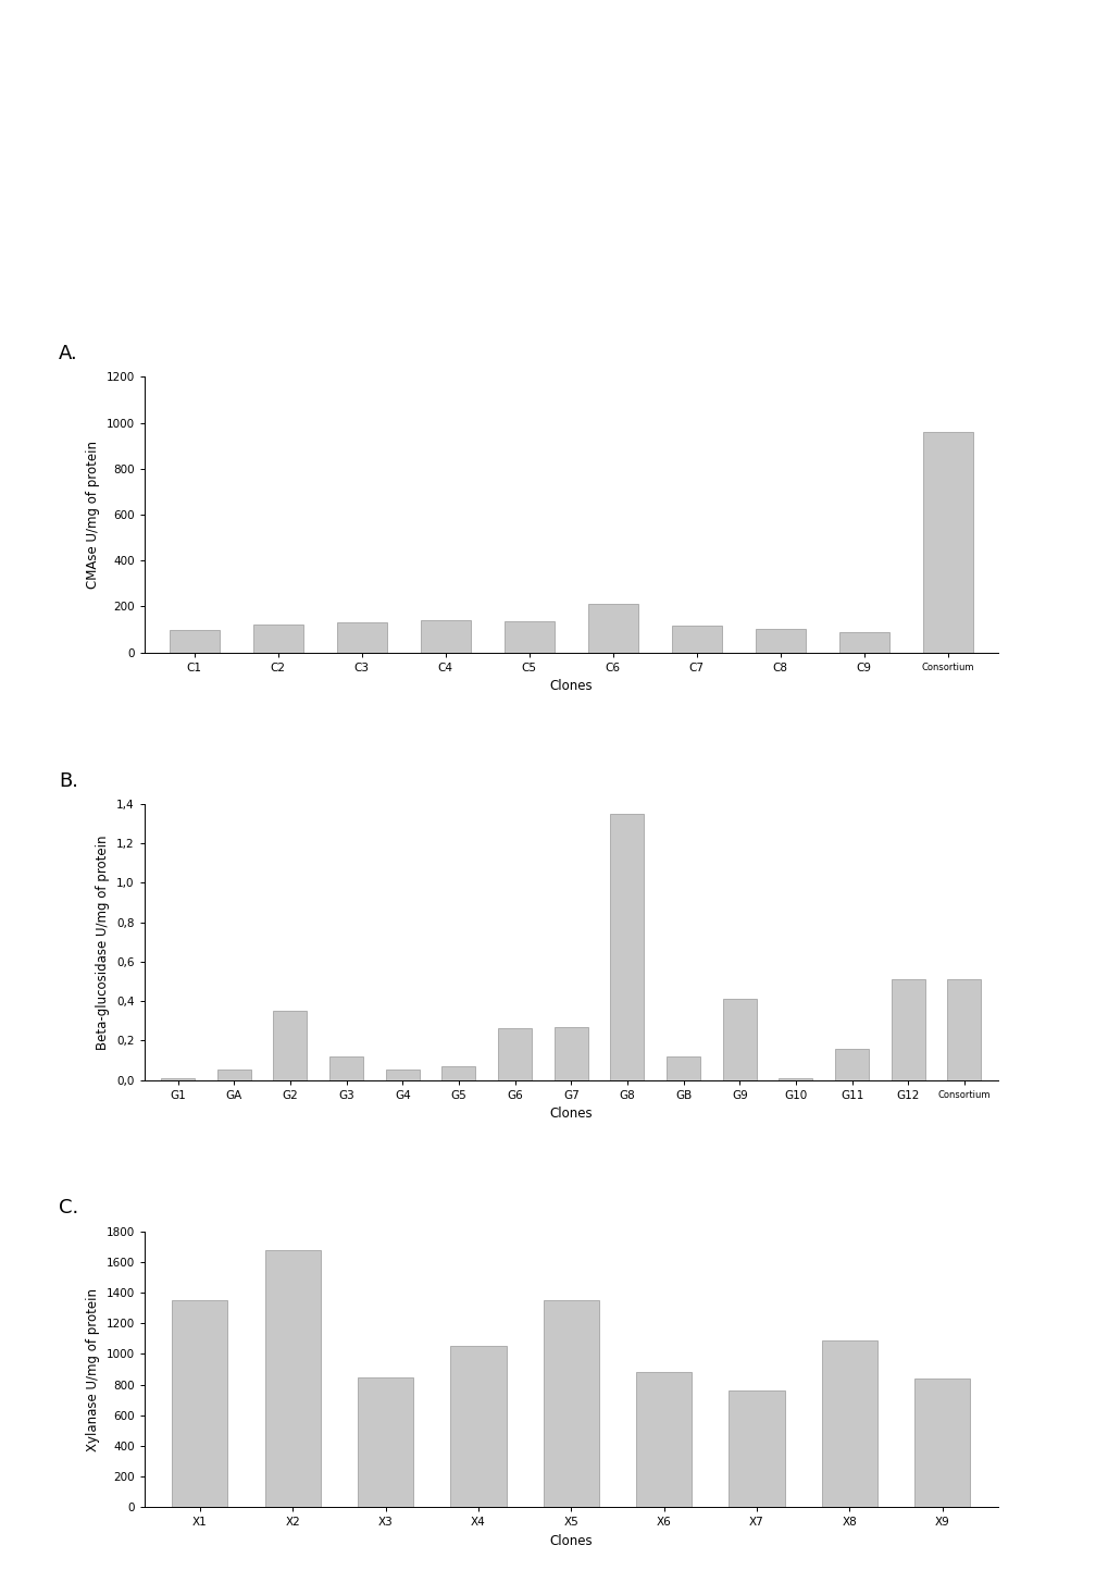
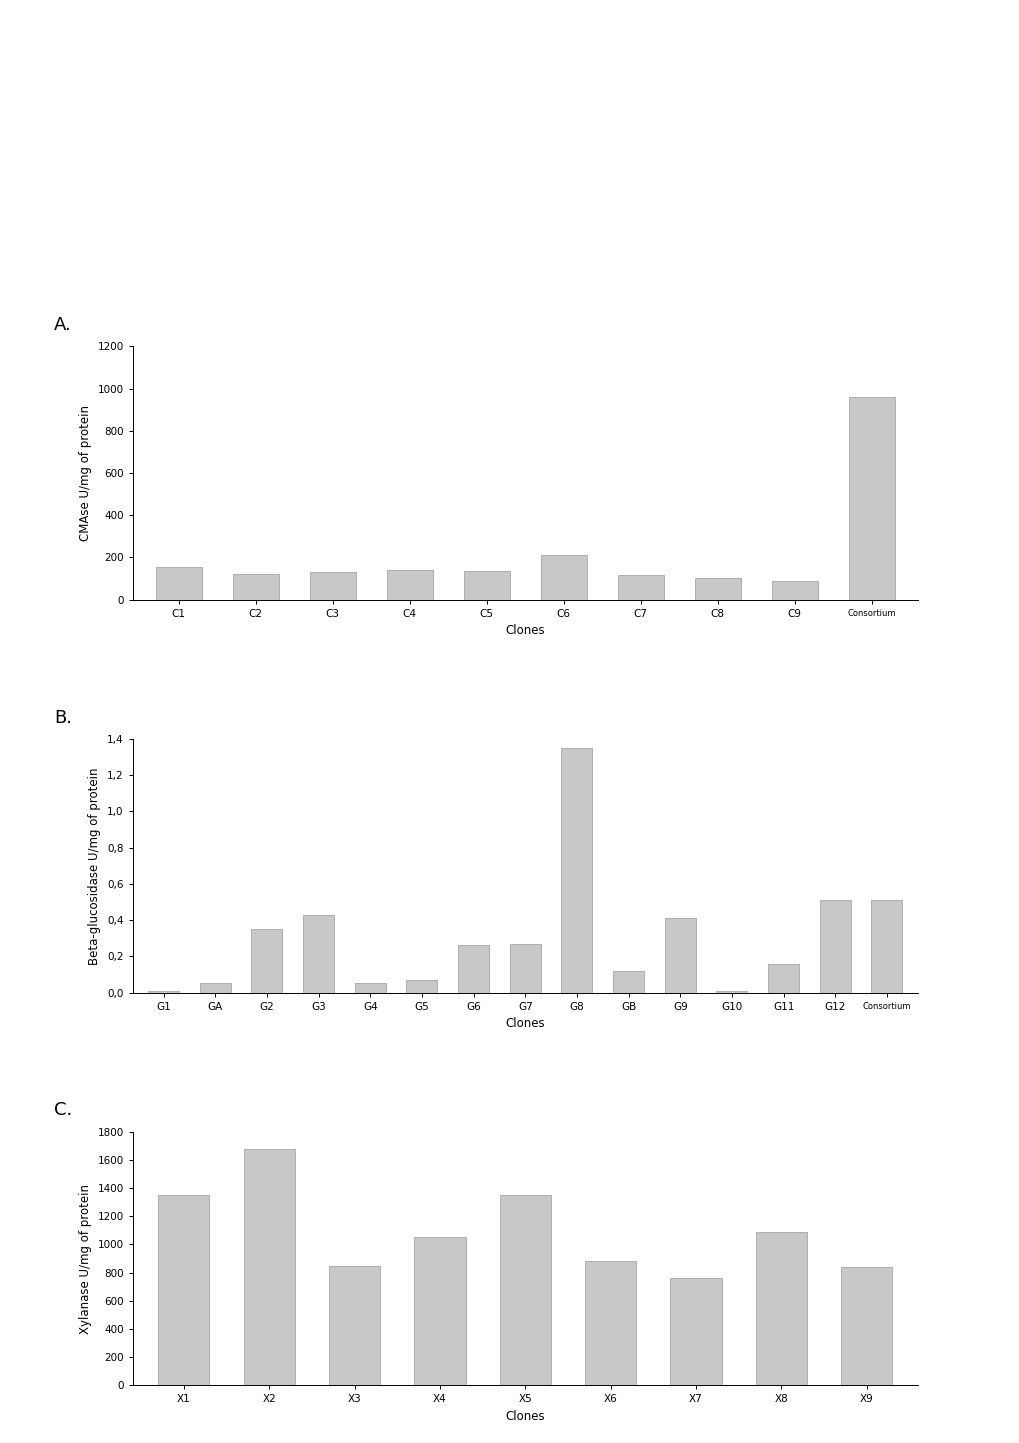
C1: 100 -> 155
G3: 0,12 -> 0,43
